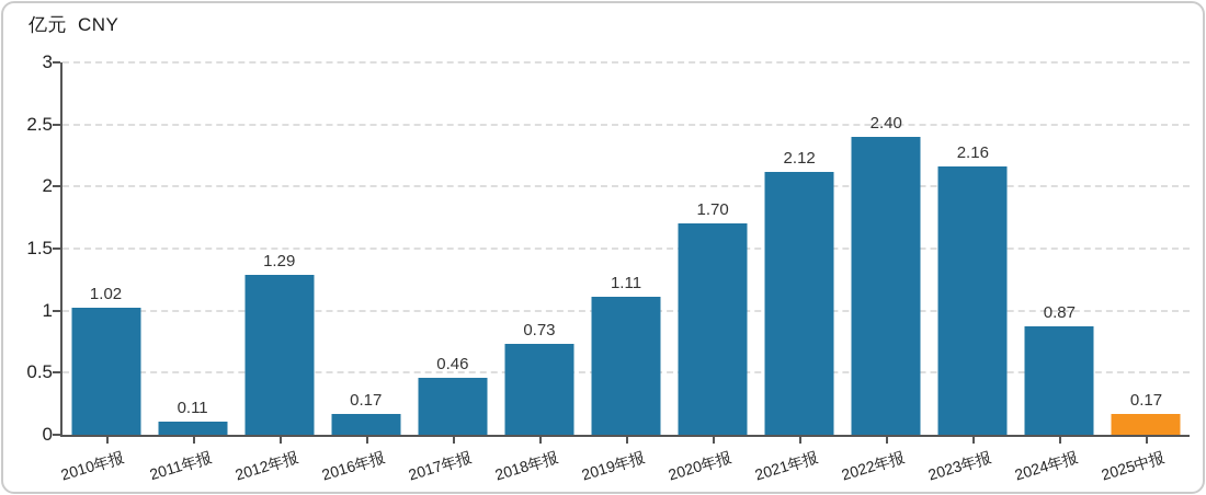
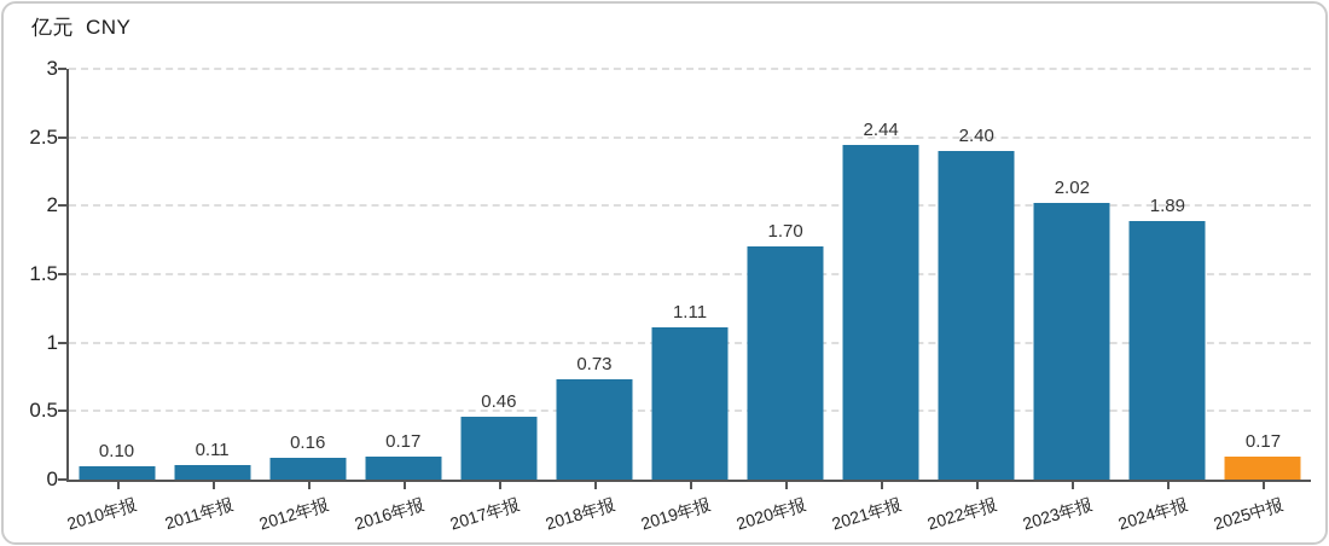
2010年报: 1.02 -> 0.10
2012年报: 1.29 -> 0.16
2021年报: 2.12 -> 2.44
2023年报: 2.16 -> 2.02
2024年报: 0.87 -> 1.89
